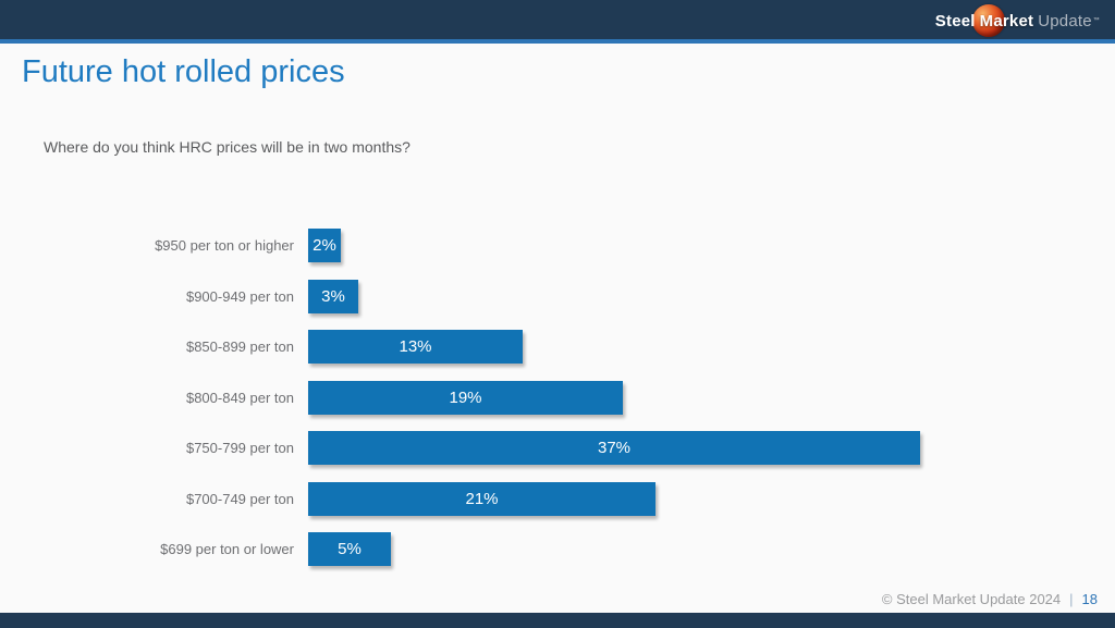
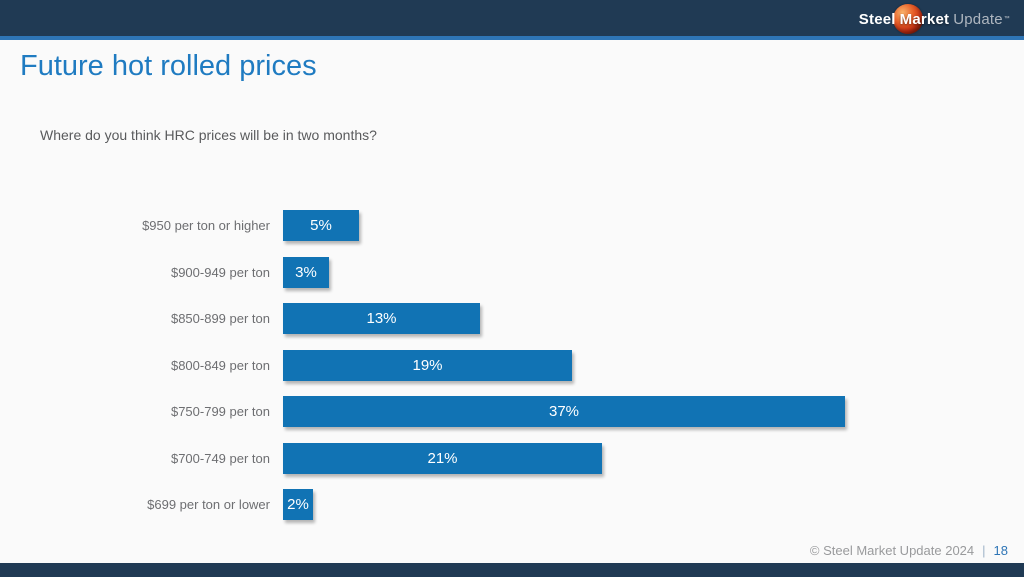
$950 per ton or higher: 2% -> 5%
$699 per ton or lower: 5% -> 2%
